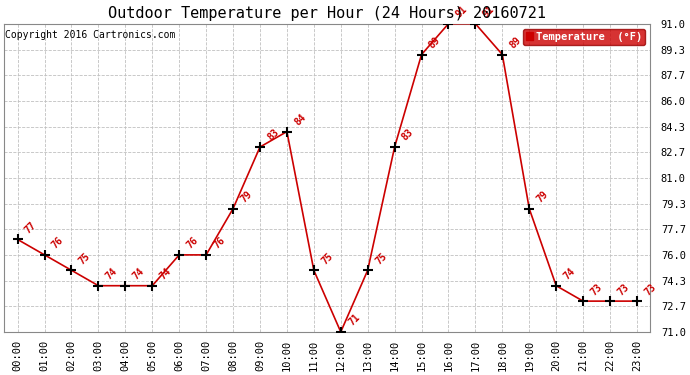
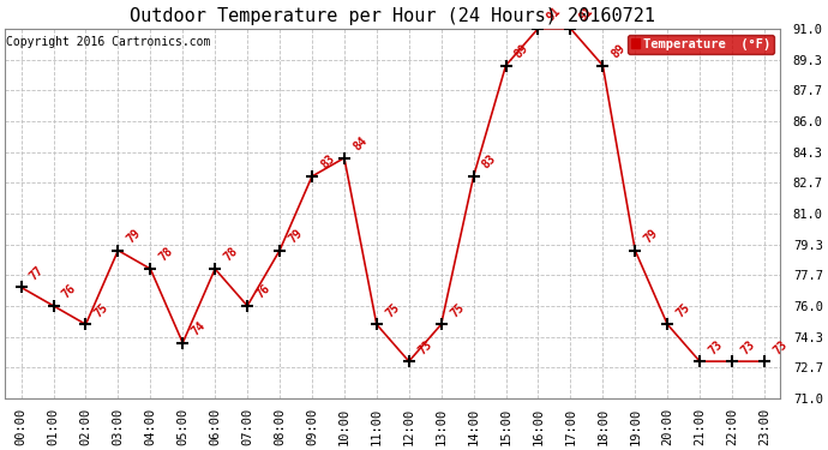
03:00: 74 -> 79
04:00: 74 -> 78
06:00: 76 -> 78
12:00: 71 -> 73
20:00: 74 -> 75
